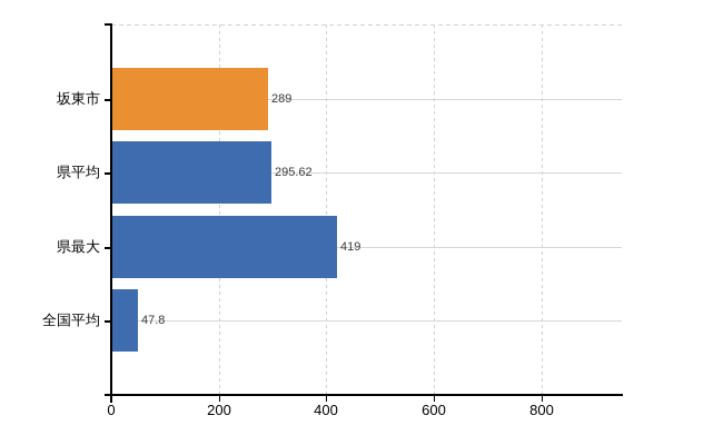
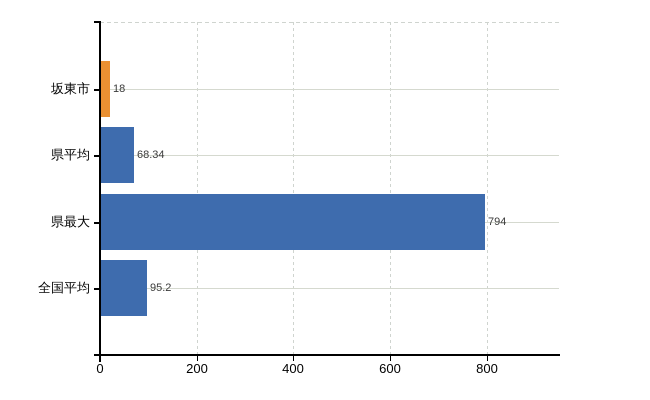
坂東市: 289 -> 18
県平均: 295.62 -> 68.34
県最大: 419 -> 794
全国平均: 47.8 -> 95.2
